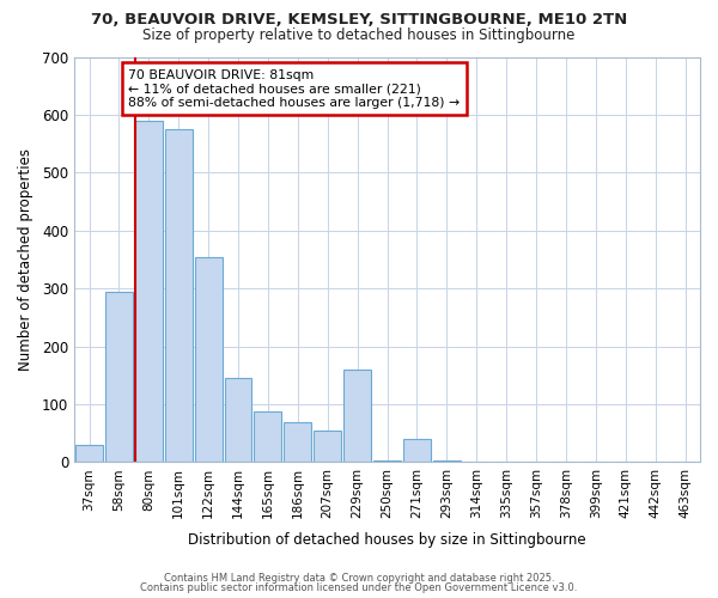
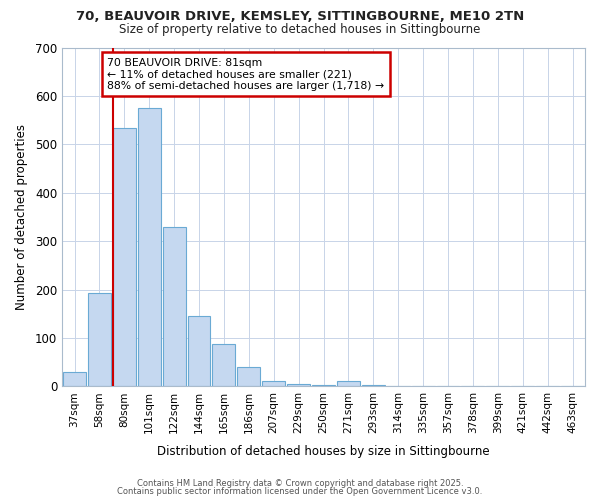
58sqm: 295 -> 193
80sqm: 590 -> 533
122sqm: 355 -> 330
186sqm: 70 -> 40
207sqm: 55 -> 12
229sqm: 160 -> 5
271sqm: 40 -> 12
